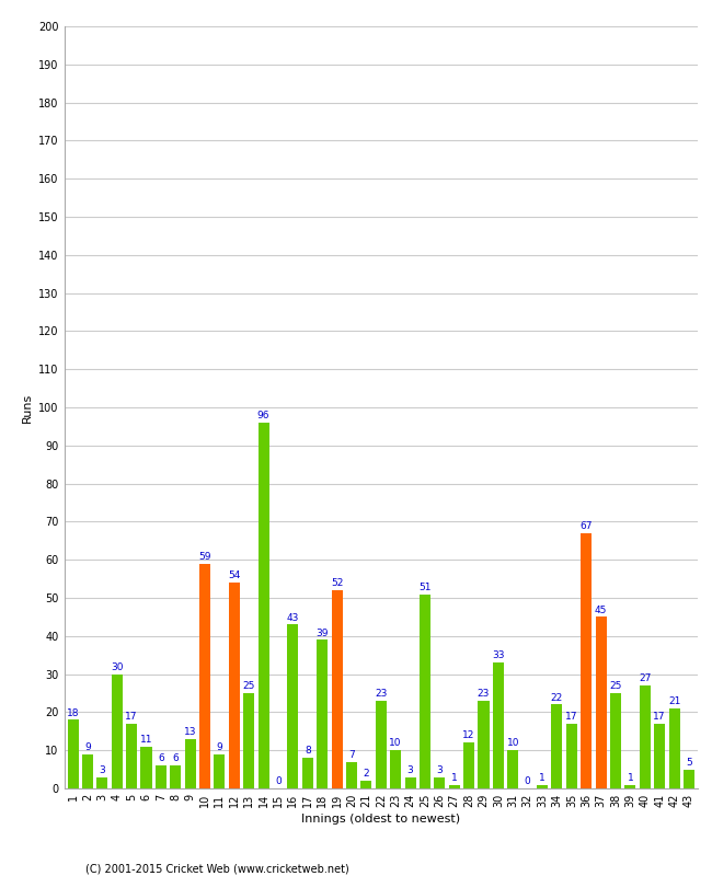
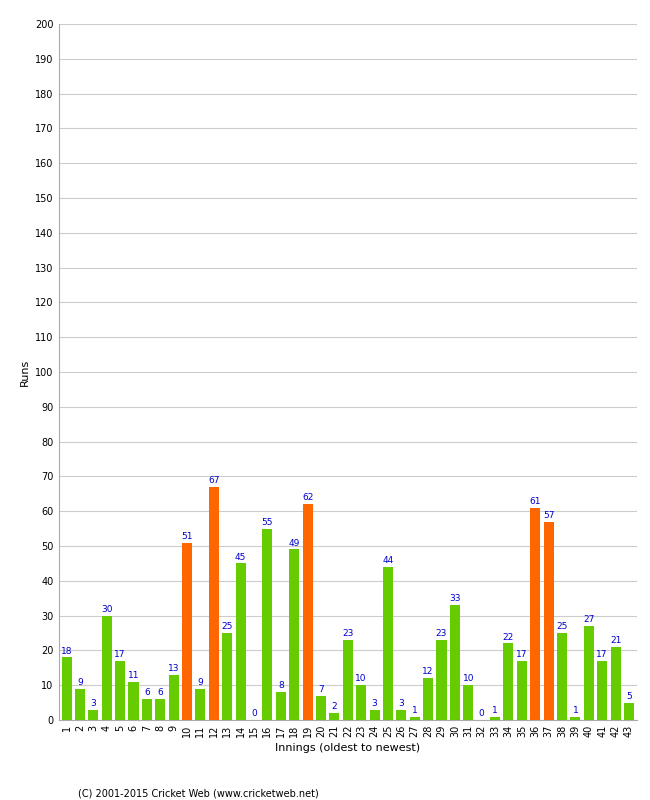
10: 59 -> 51
12: 54 -> 67
14: 96 -> 45
16: 43 -> 55
18: 39 -> 49
19: 52 -> 62
25: 51 -> 44
36: 67 -> 61
37: 45 -> 57
